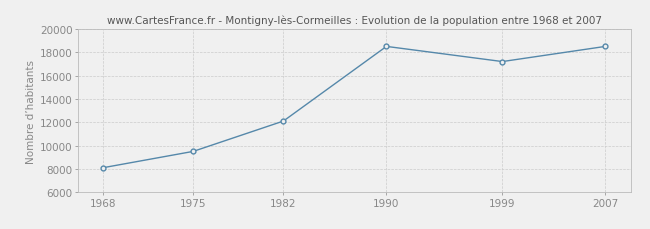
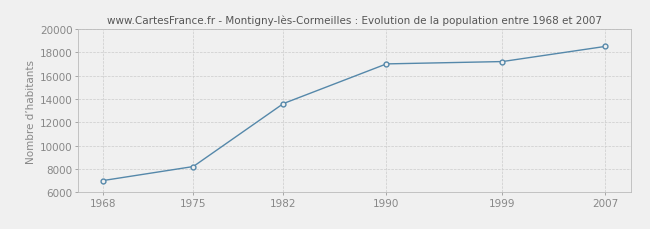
1968: 8100 -> 7000
1975: 9500 -> 8200
1982: 12100 -> 13600
1990: 18500 -> 17000
